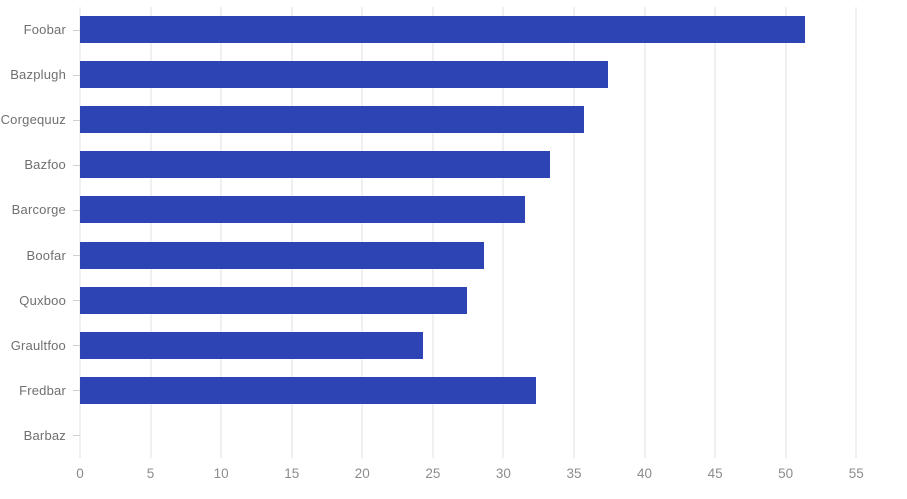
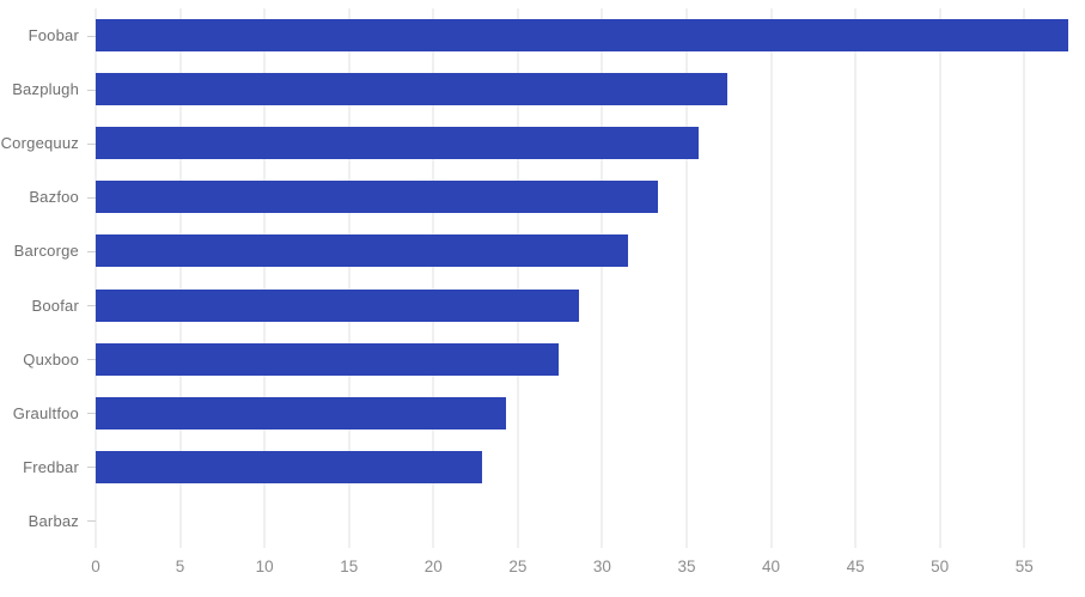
Foobar: 51.4 -> 57.6
Fredbar: 32.3 -> 22.9
